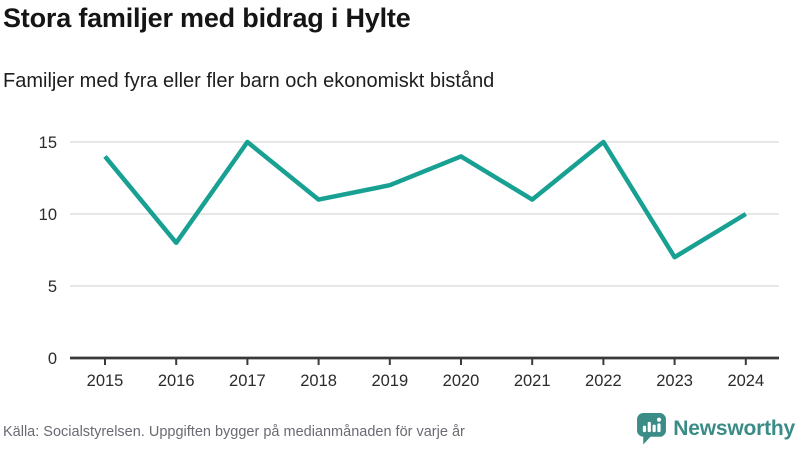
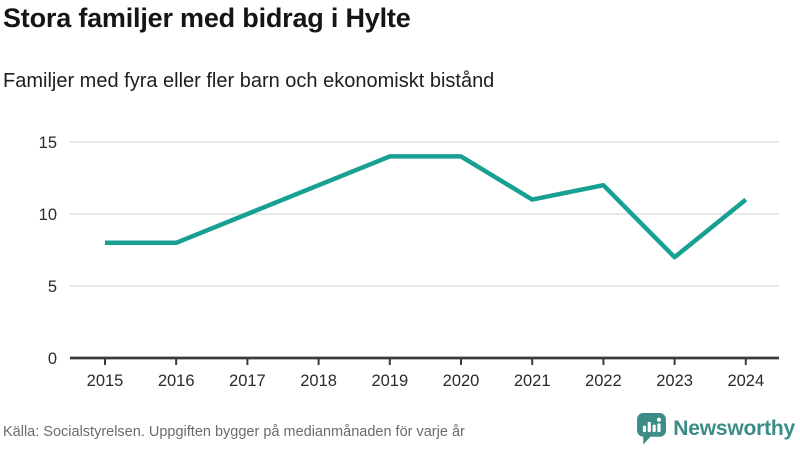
2015: 14 -> 8
2017: 15 -> 10
2018: 11 -> 12
2019: 12 -> 14
2022: 15 -> 12
2024: 10 -> 11
